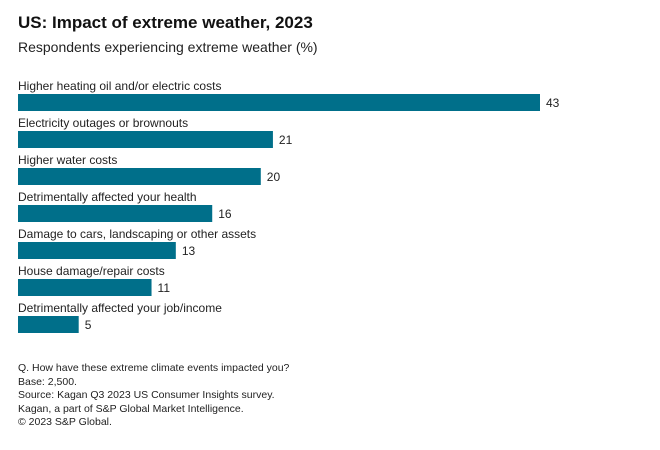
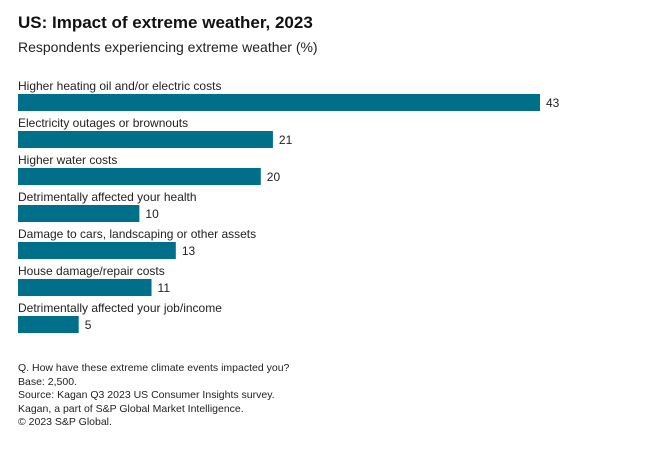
Detrimentally affected your health: 16 -> 10
